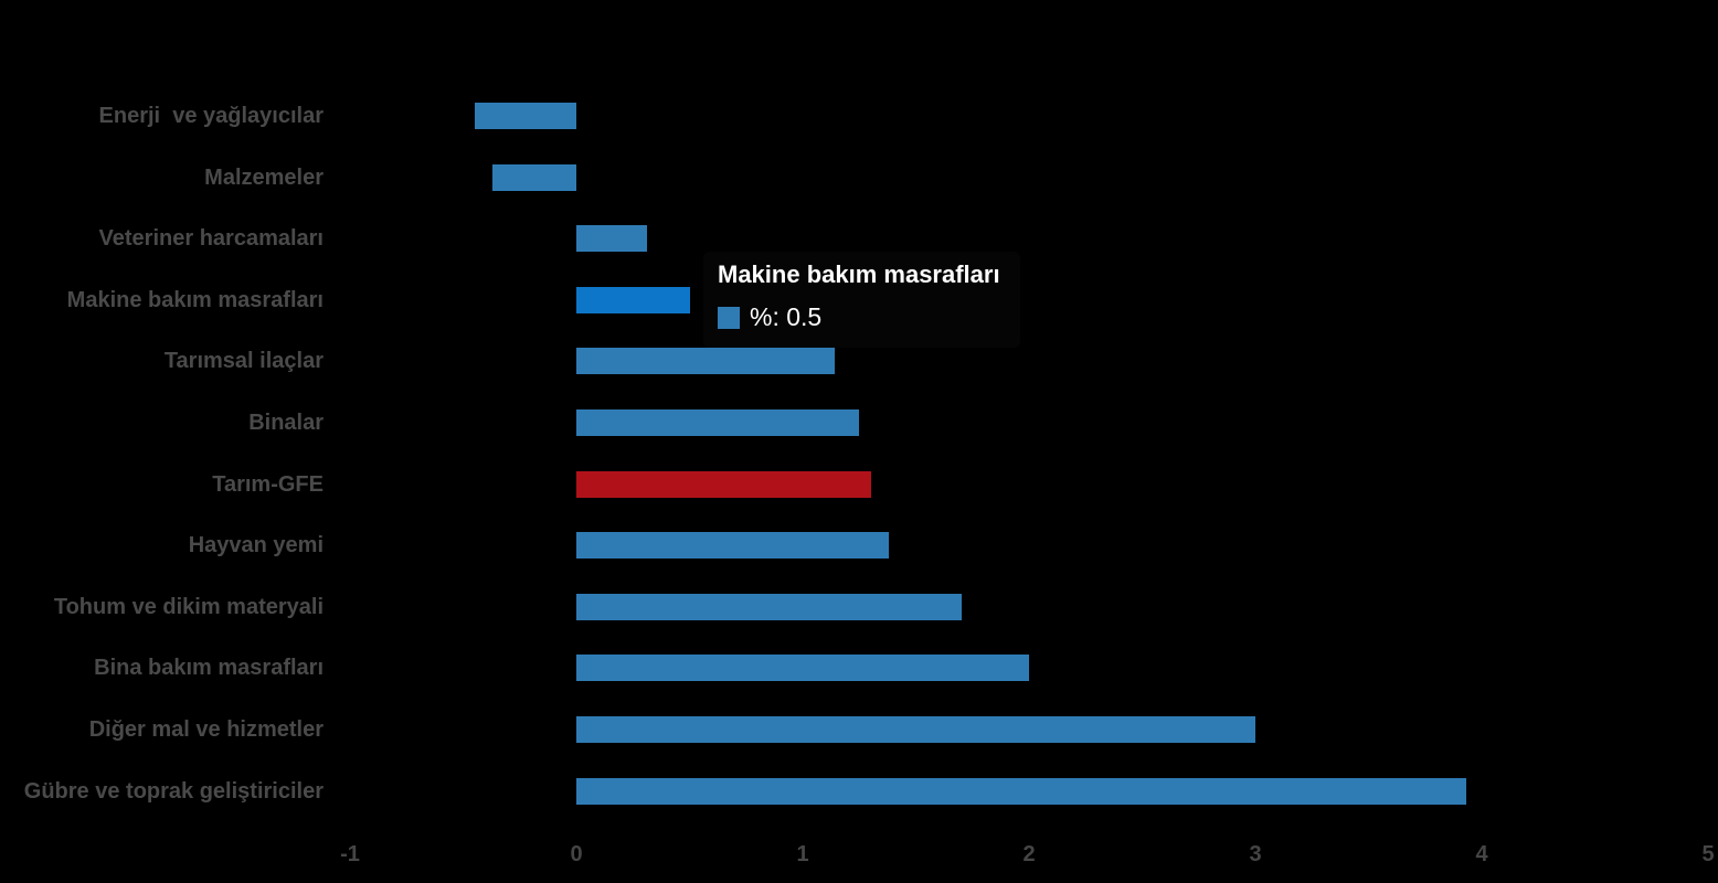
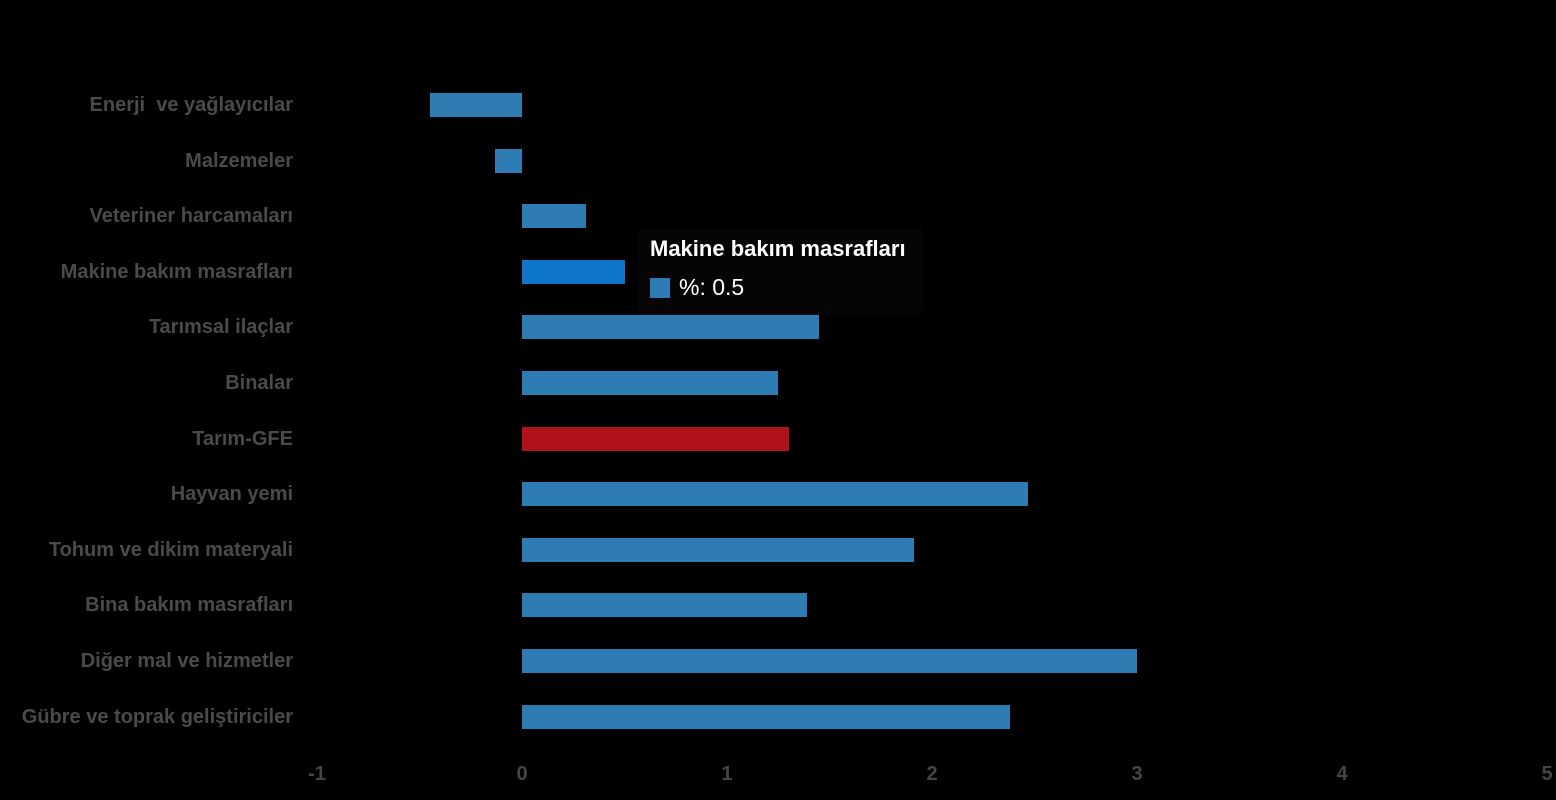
Malzemeler: -0.37 -> -0.13
Tarımsal ilaçlar: 1.14 -> 1.45
Hayvan yemi: 1.38 -> 2.47
Tohum ve dikim materyali: 1.70 -> 1.91
Bina bakım masrafları: 2.00 -> 1.39
Gübre ve toprak geliştiriciler: 3.93 -> 2.38
